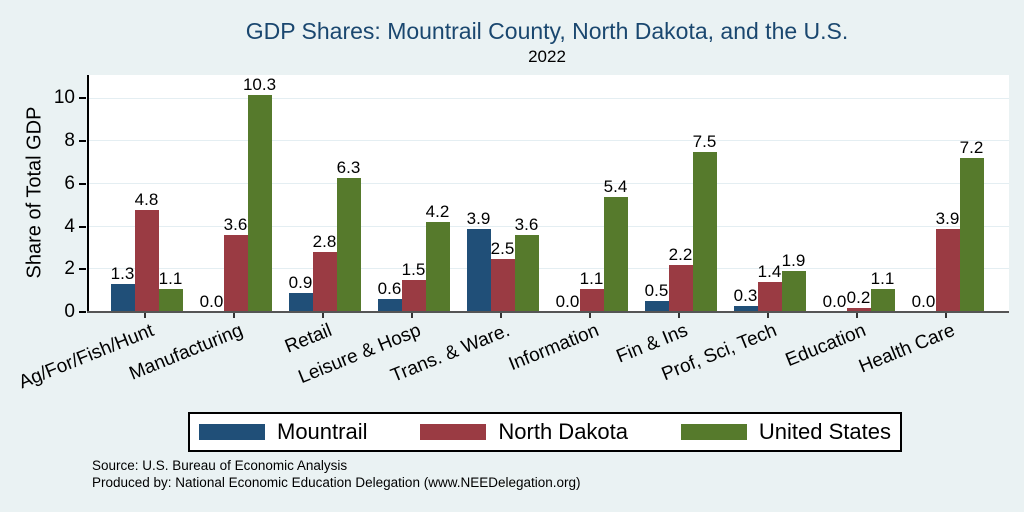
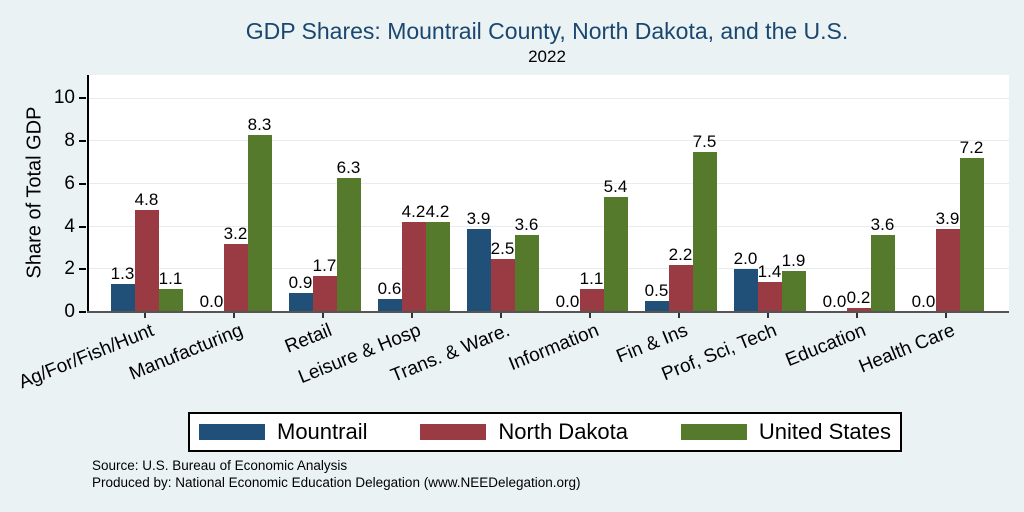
North Dakota/Manufacturing: 3.6 -> 3.2
United States/Manufacturing: 10.3 -> 8.3
North Dakota/Retail: 2.8 -> 1.7
North Dakota/Leisure & Hosp: 1.5 -> 4.2
Mountrail/Prof, Sci, Tech: 0.3 -> 2.0
United States/Education: 1.1 -> 3.6
